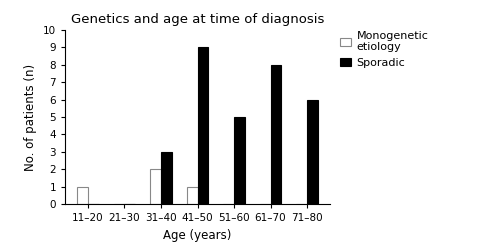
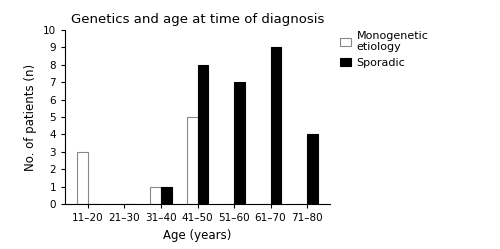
Monogenetic etiology/11–20: 1 -> 3
Monogenetic etiology/31–40: 2 -> 1
Sporadic/31–40: 3 -> 1
Monogenetic etiology/41–50: 1 -> 5
Sporadic/41–50: 9 -> 8
Sporadic/51–60: 5 -> 7
Sporadic/61–70: 8 -> 9
Sporadic/71–80: 6 -> 4
